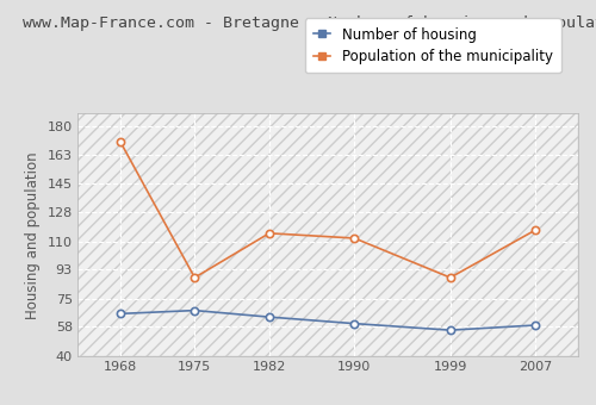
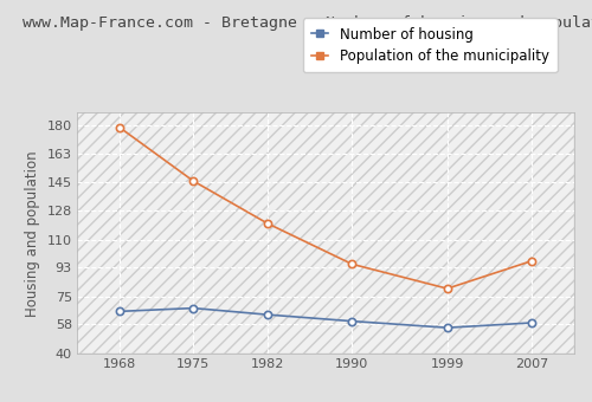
Population of the municipality/1968: 171 -> 179
Population of the municipality/1975: 88 -> 146
Population of the municipality/1982: 115 -> 120
Population of the municipality/1990: 112 -> 95
Population of the municipality/1999: 88 -> 80
Population of the municipality/2007: 117 -> 97
